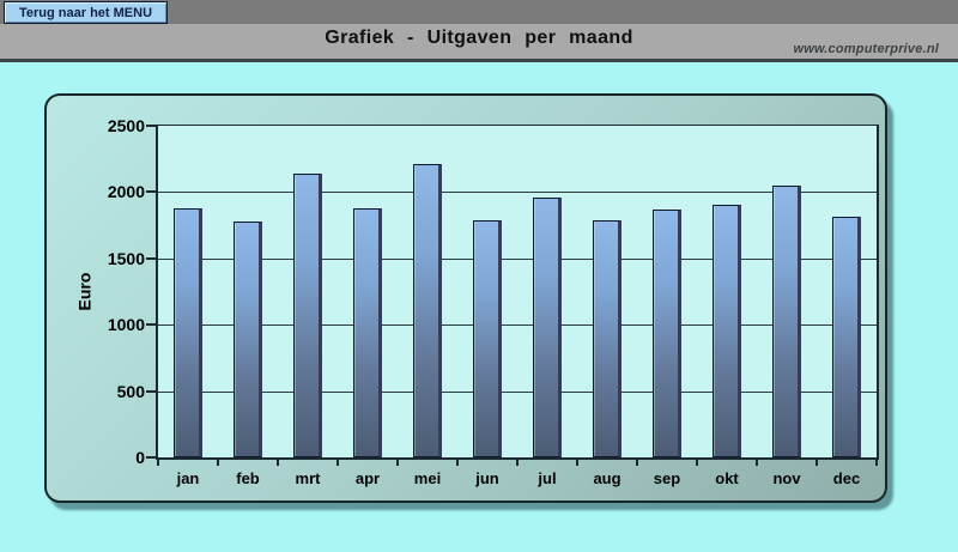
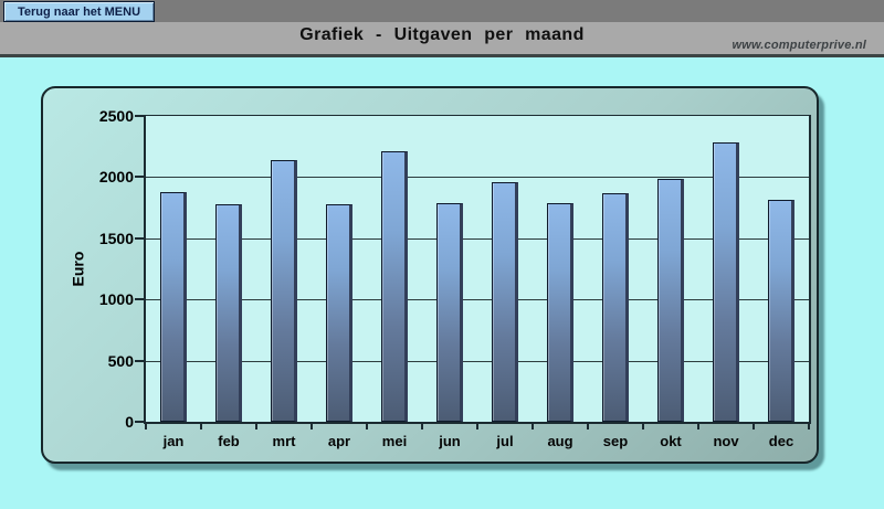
apr: 1880 -> 1780
okt: 1900 -> 1990
nov: 2050 -> 2280
